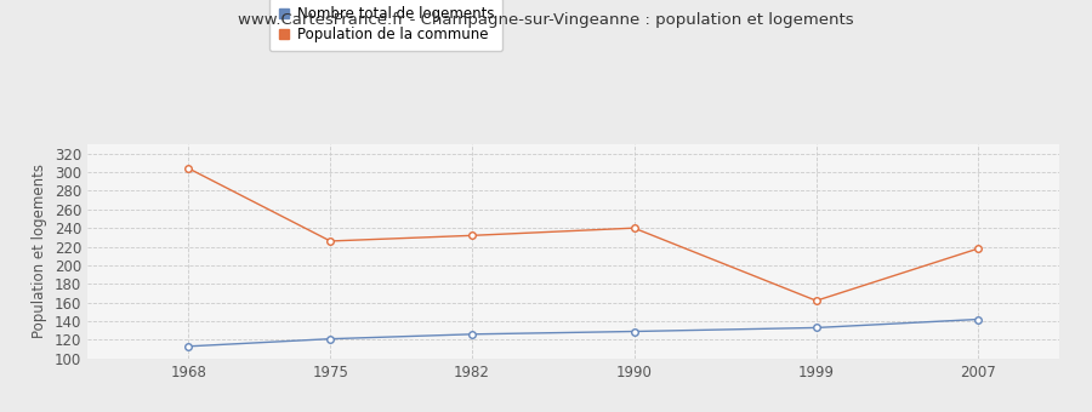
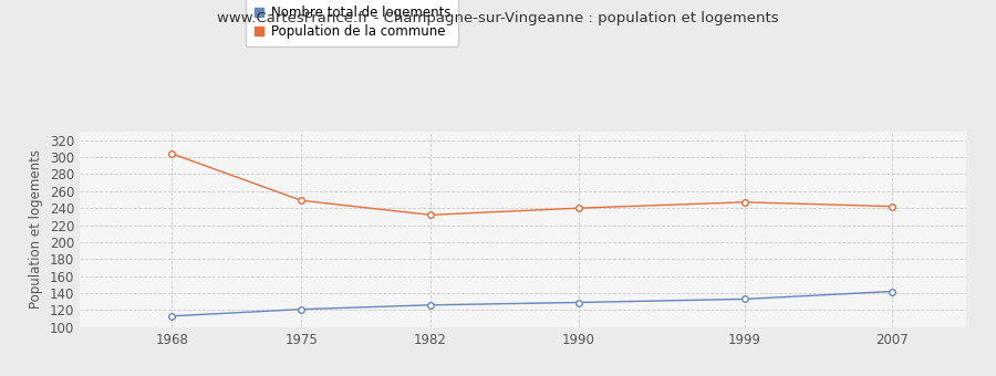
Population de la commune/1975: 226 -> 249
Population de la commune/1999: 162 -> 247
Population de la commune/2007: 218 -> 242
